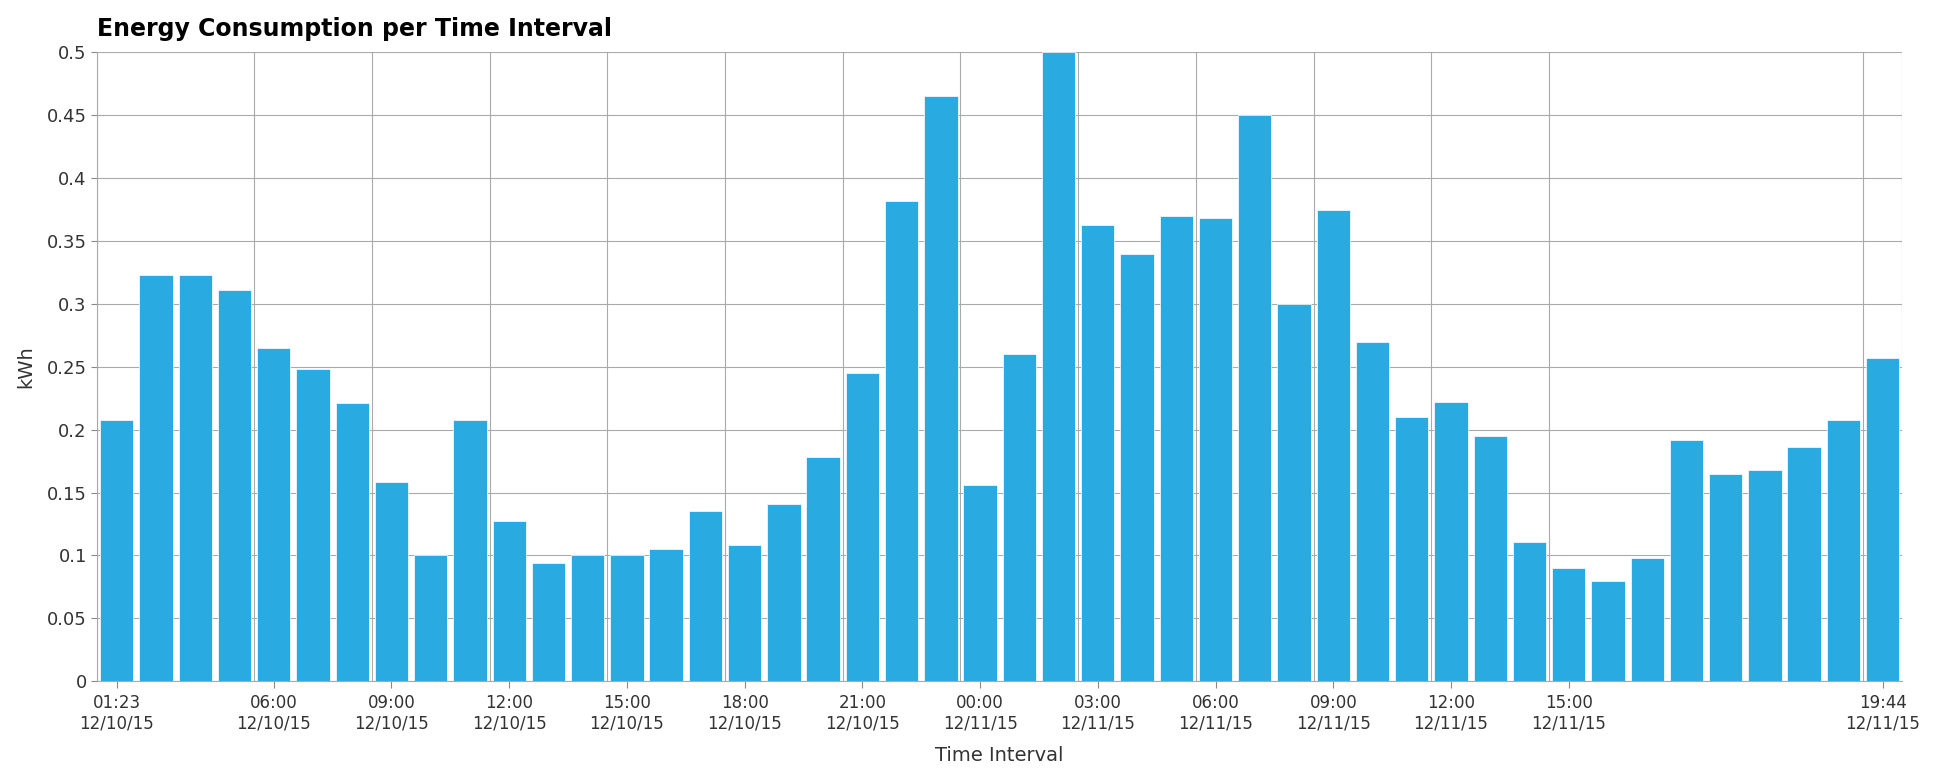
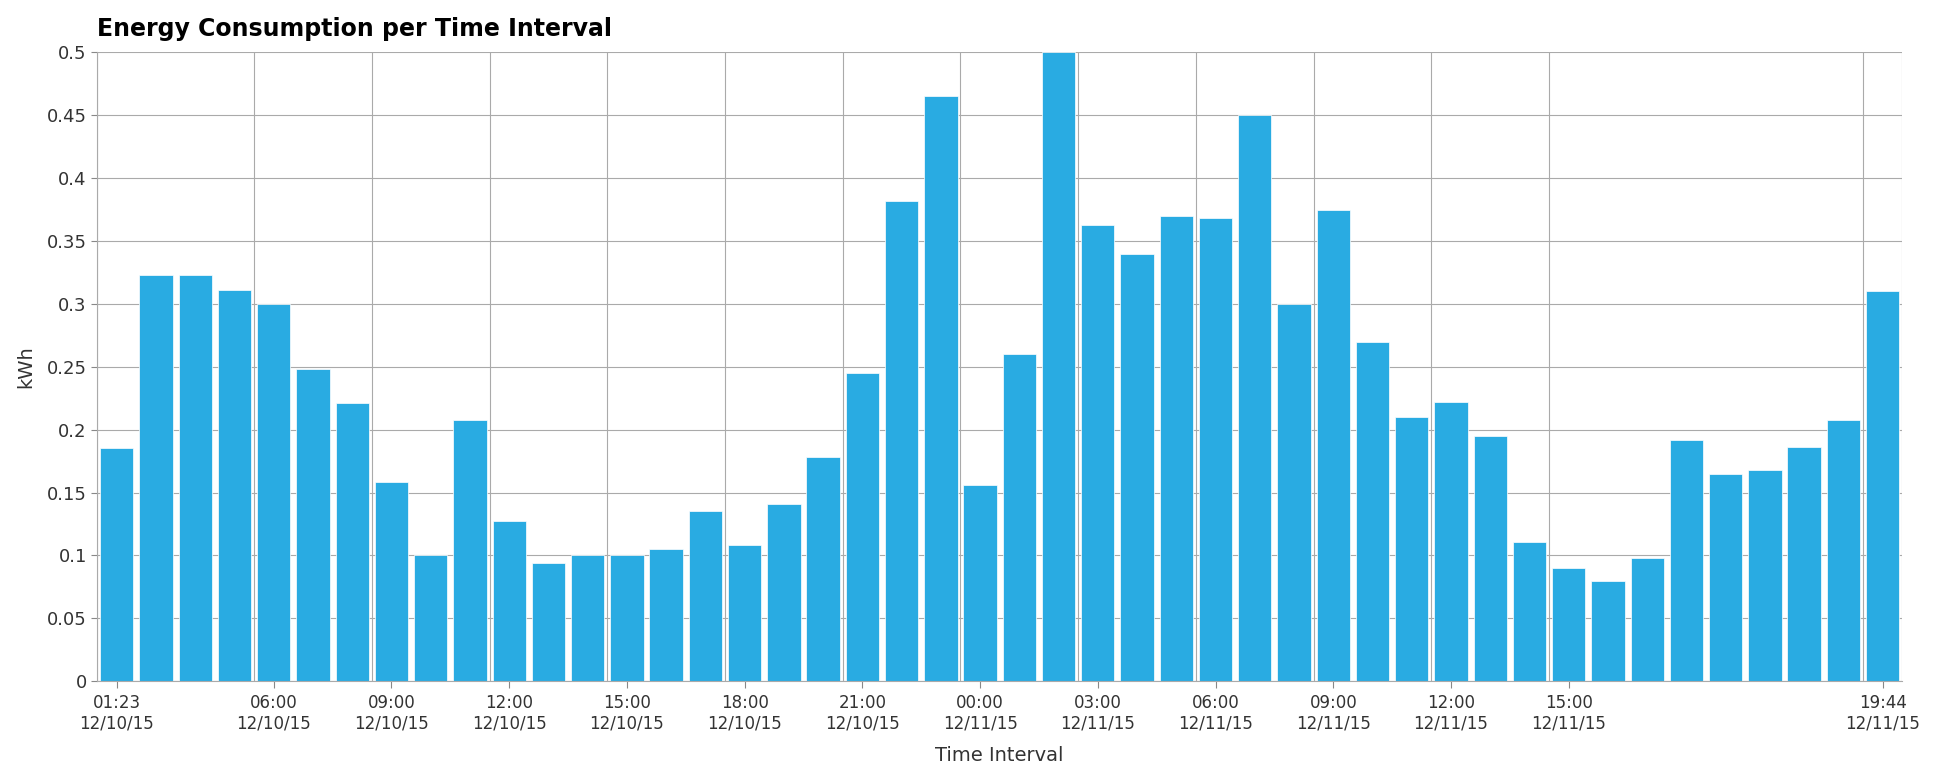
01:23 12/10/15: 0.208 -> 0.185
06:00 12/10/15: 0.265 -> 0.300
19:44 12/11/15: 0.257 -> 0.310
